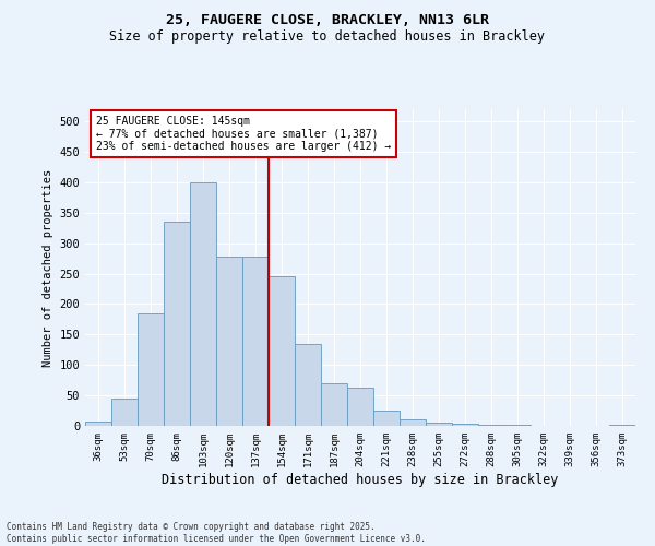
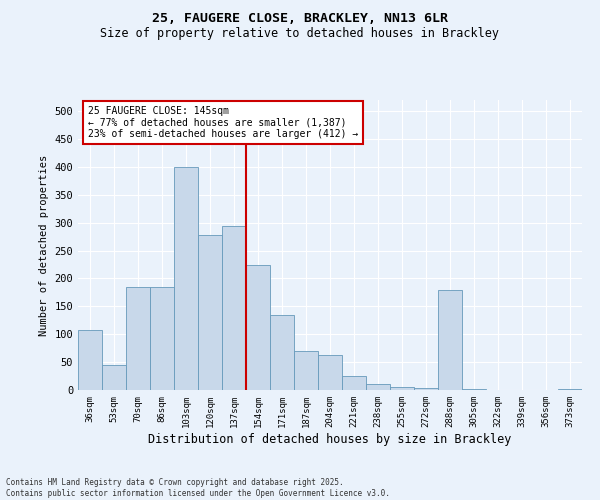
36sqm: 7 -> 108
86sqm: 335 -> 184
137sqm: 278 -> 294
154sqm: 245 -> 224
288sqm: 1 -> 180
